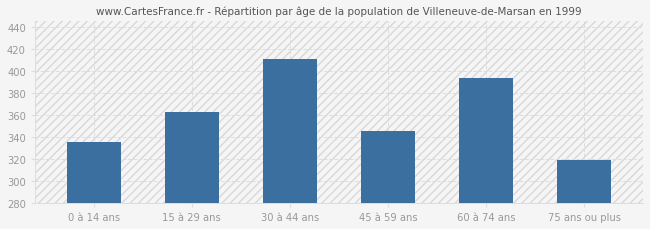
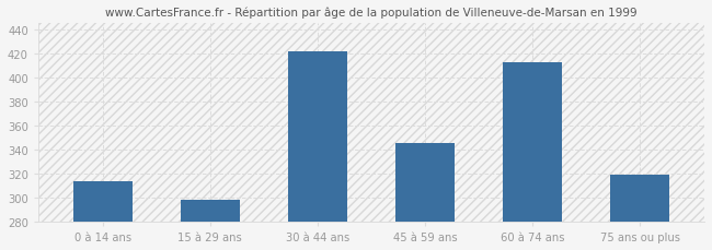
0 à 14 ans: 335 -> 314
15 à 29 ans: 363 -> 298
30 à 44 ans: 411 -> 422
60 à 74 ans: 394 -> 413
